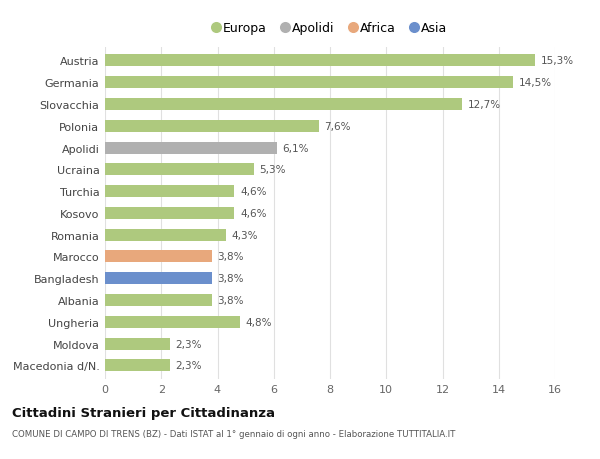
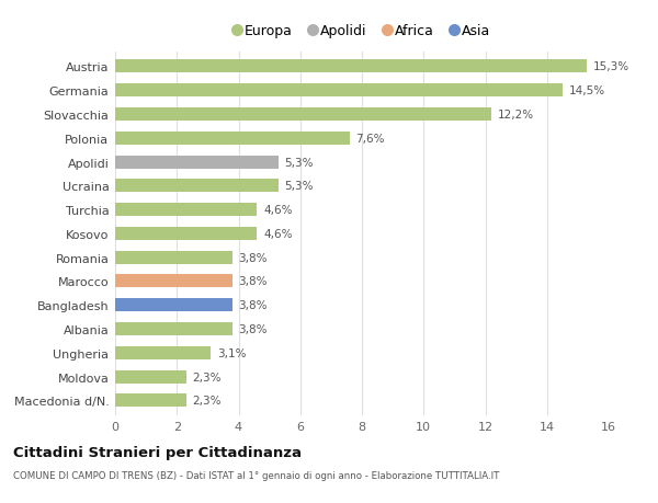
Slovacchia: 12,7% -> 12,2%
Apolidi: 6,1% -> 5,3%
Romania: 4,3% -> 3,8%
Ungheria: 4,8% -> 3,1%
